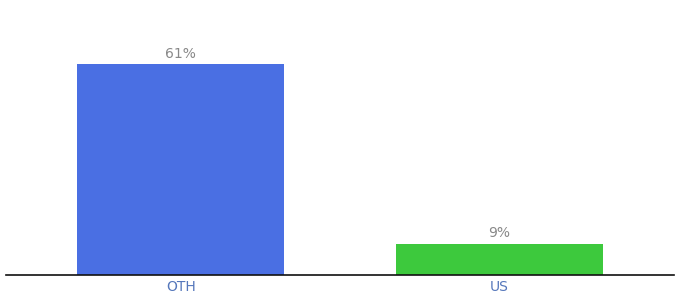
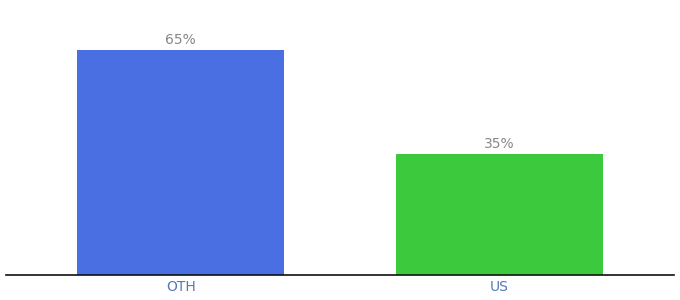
OTH: 61% -> 65%
US: 9% -> 35%
